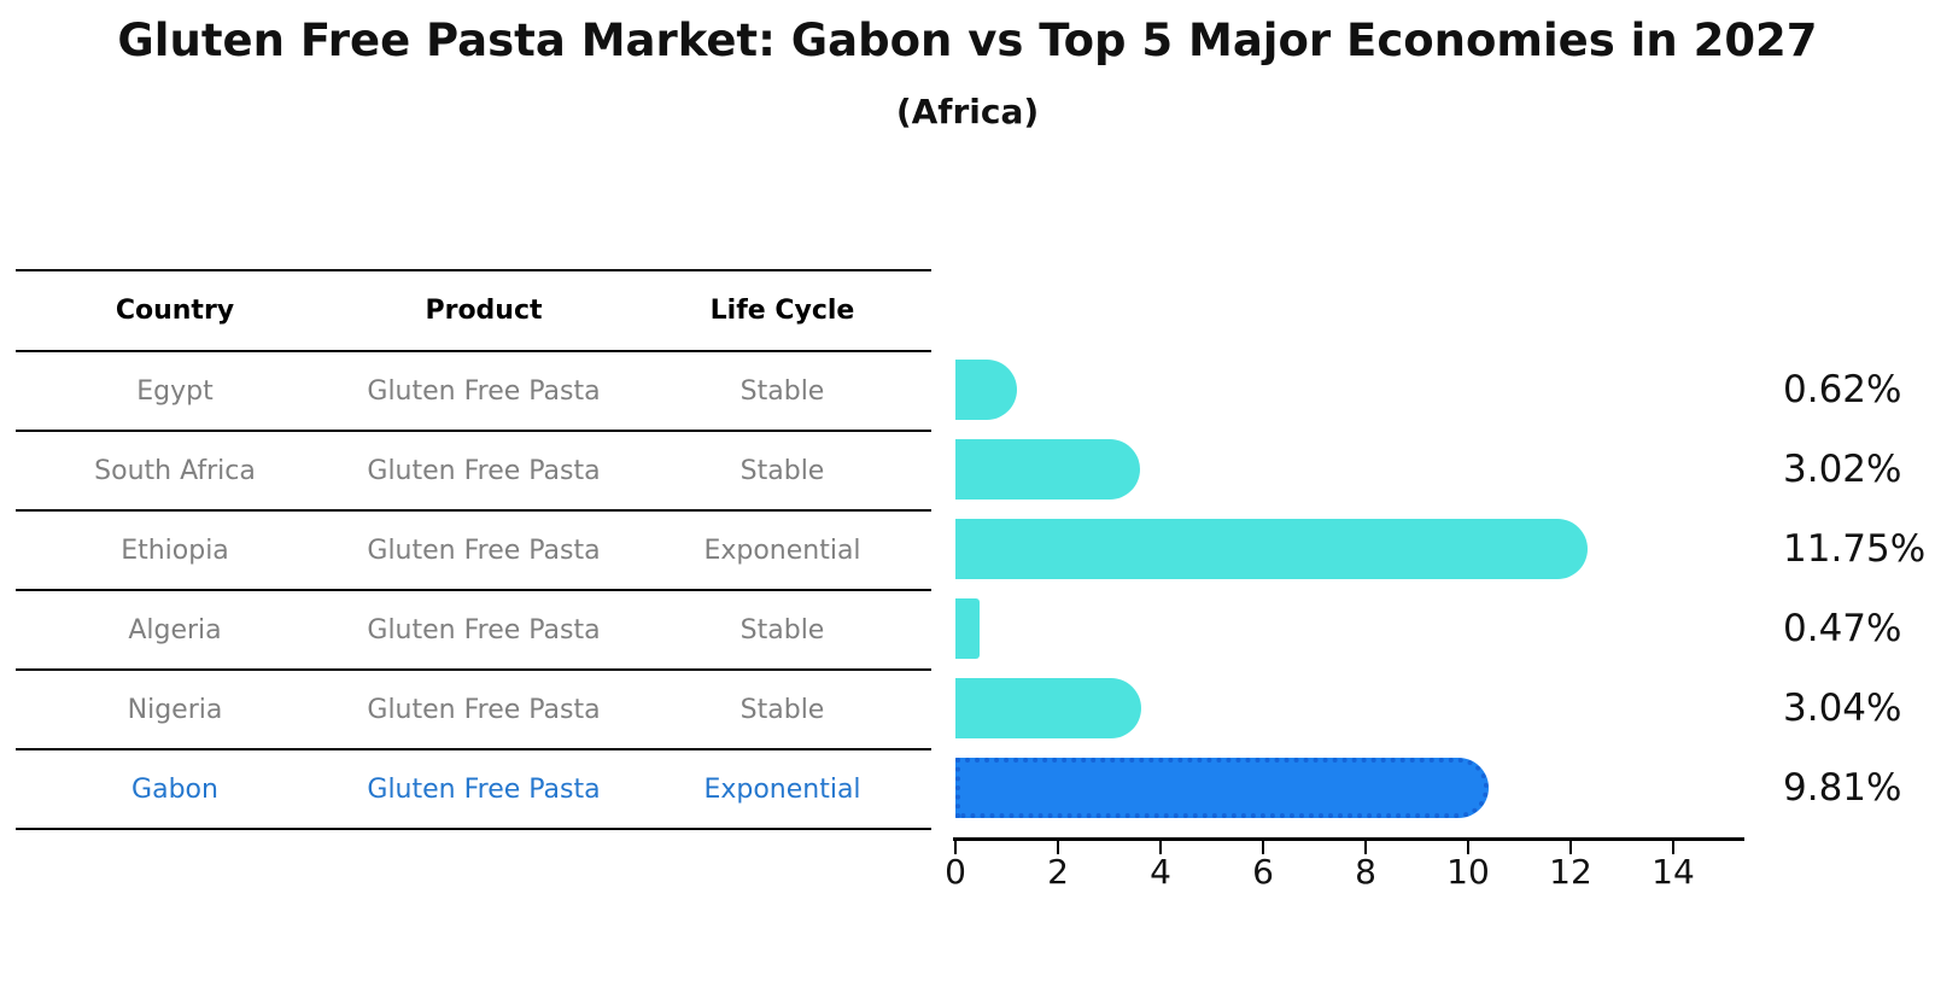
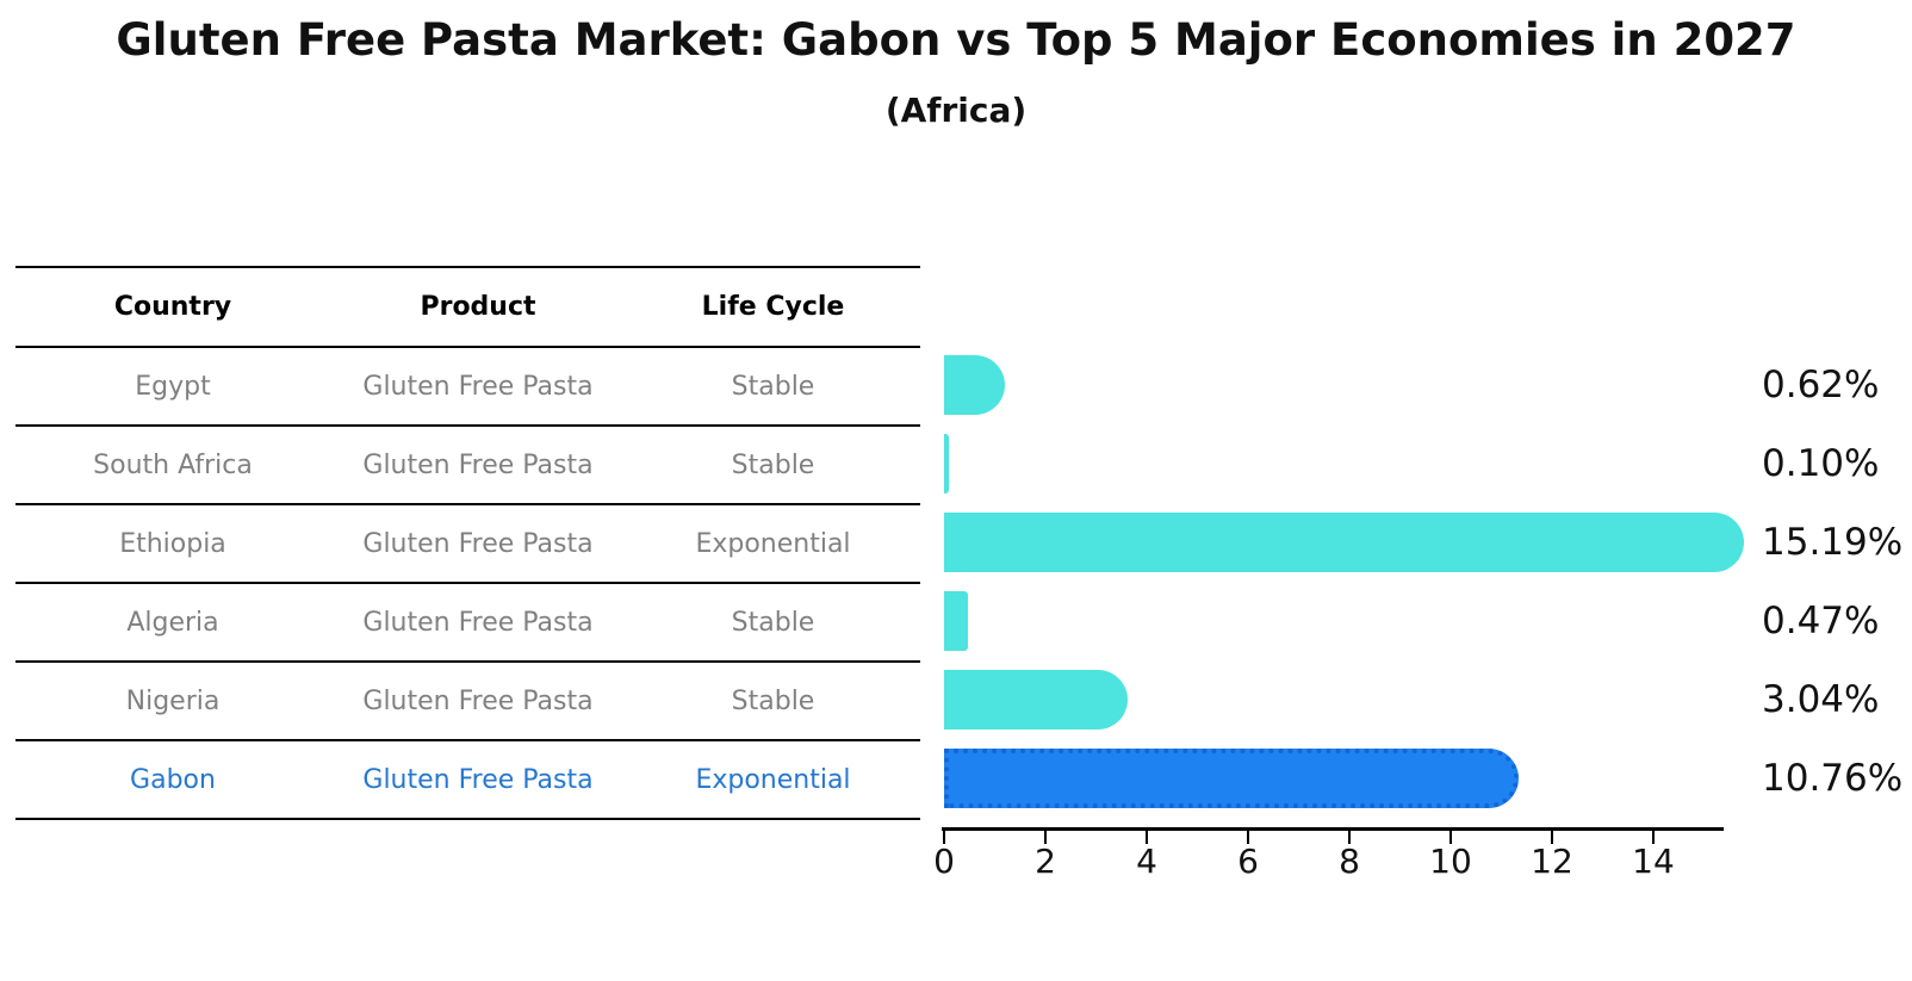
South Africa: 3.02% -> 0.10%
Ethiopia: 11.75% -> 15.19%
Gabon: 9.81% -> 10.76%
